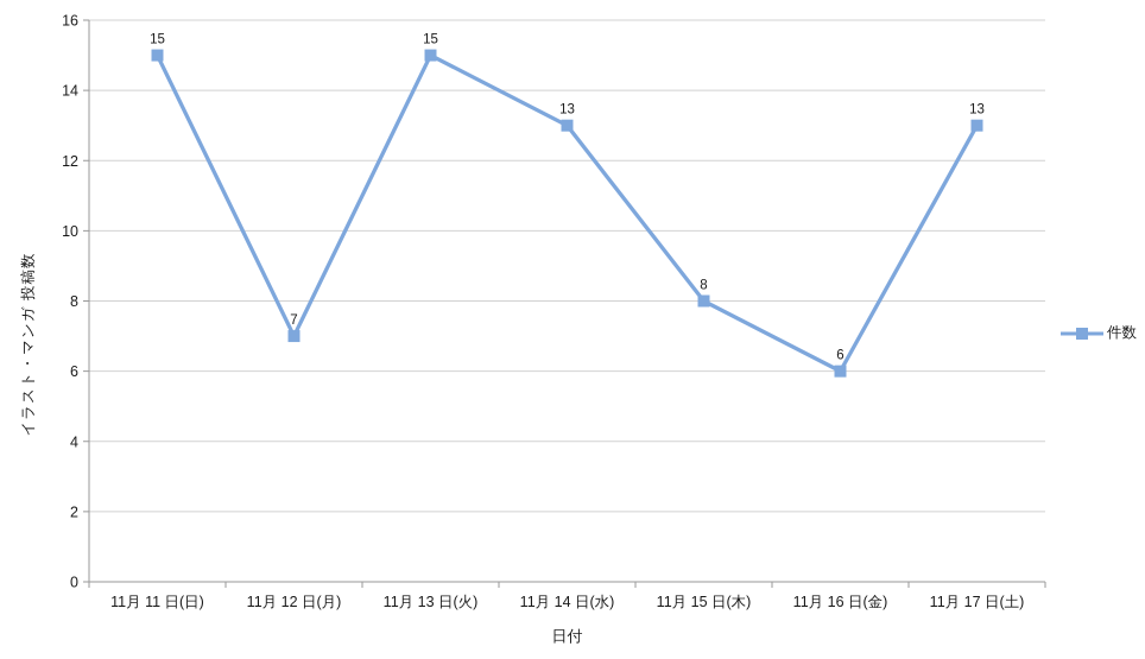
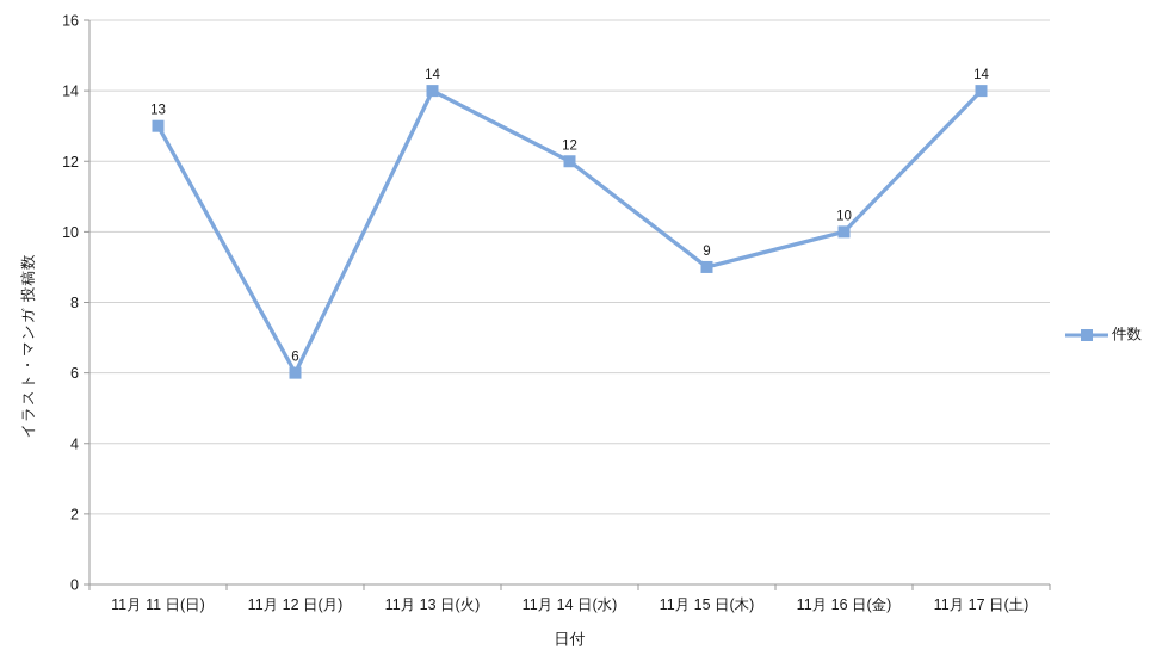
11月 11 日(日): 15 -> 13
11月 12 日(月): 7 -> 6
11月 13 日(火): 15 -> 14
11月 14 日(水): 13 -> 12
11月 15 日(木): 8 -> 9
11月 16 日(金): 6 -> 10
11月 17 日(土): 13 -> 14
